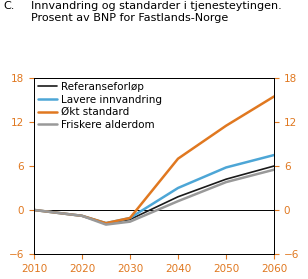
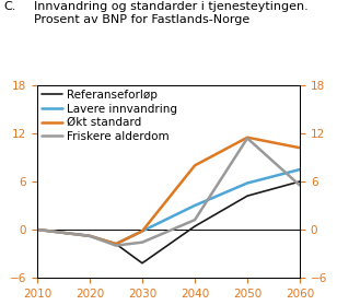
Referanseforløp/2030: -1.3 -> -4.2
Lavere innvandring/2030: -1.1 -> -0.2
Økt standard/2030: -1.1 -> -0.2
Referanseforløp/2040: 1.8 -> 0.4
Økt standard/2040: 7.0 -> 8.0
Friskere alderdom/2050: 3.8 -> 11.4
Økt standard/2060: 15.5 -> 10.2
